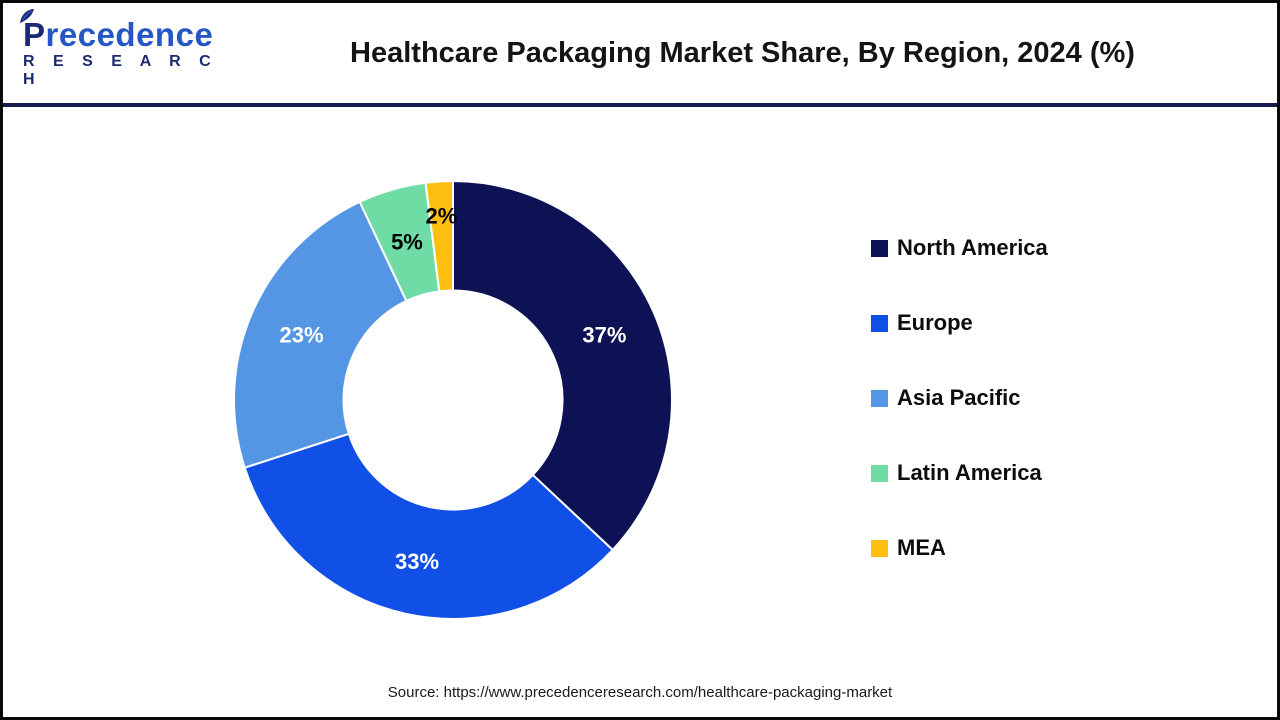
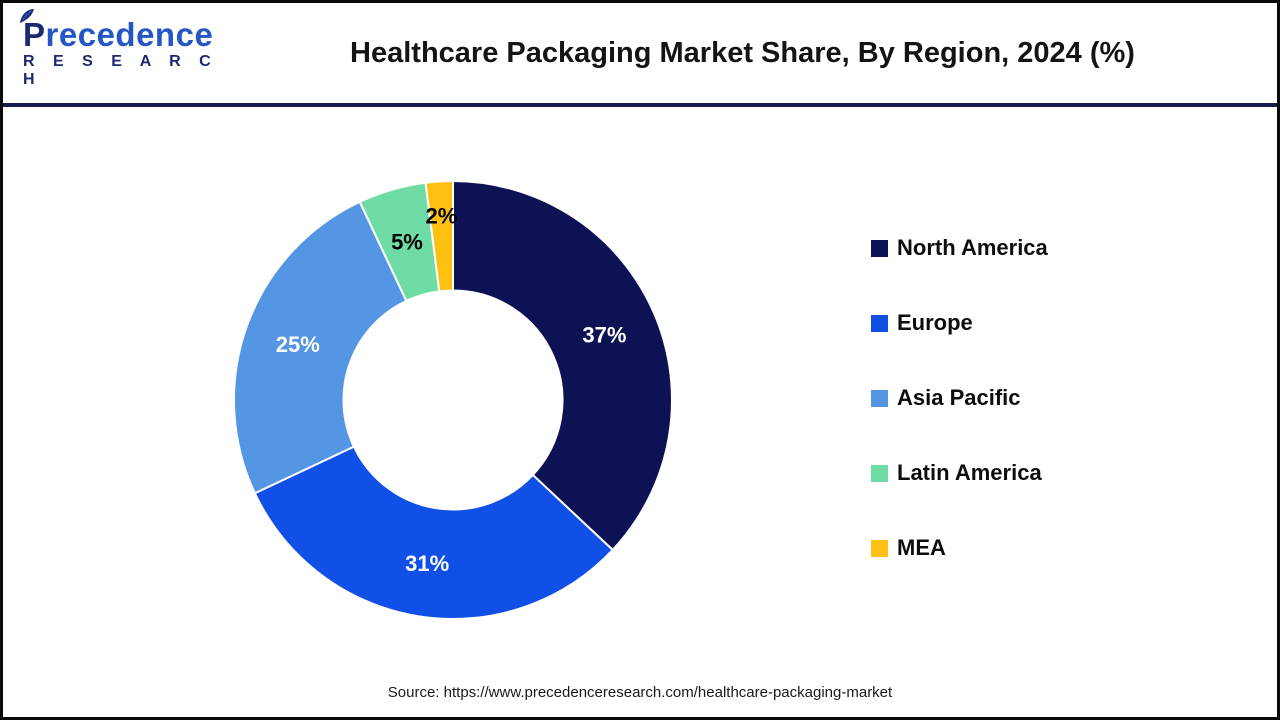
Europe: 33% -> 31%
Asia Pacific: 23% -> 25%
